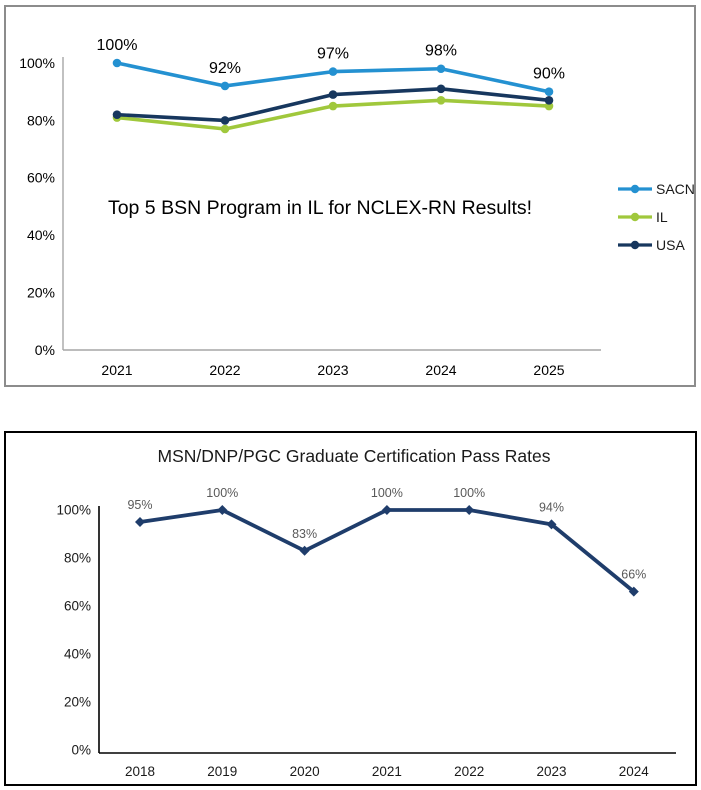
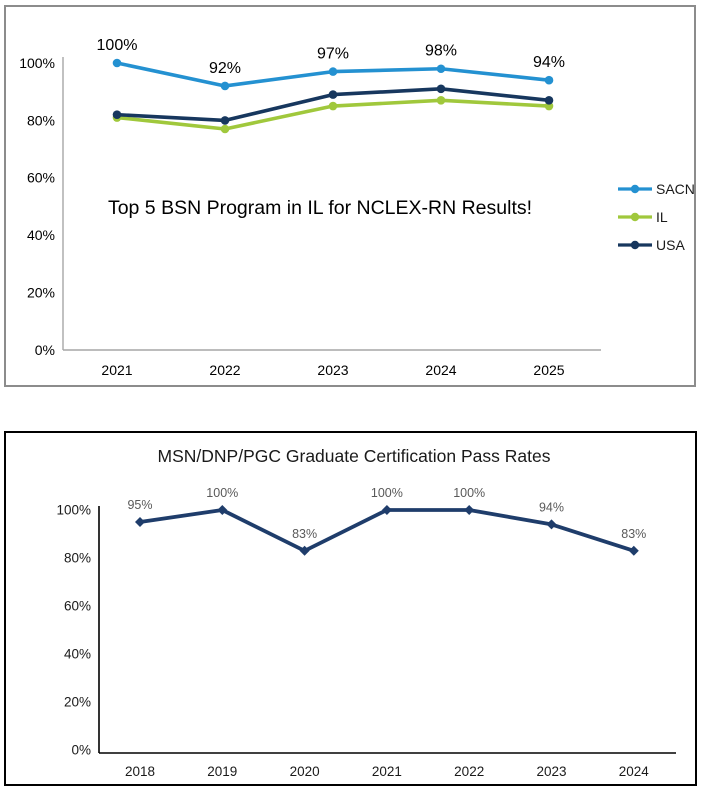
Top 5 BSN Program in IL for NCLEX-RN Results!/SACN/2025: 90% -> 94%
MSN/DNP/PGC Graduate Certification Pass Rates/2024: 66% -> 83%
